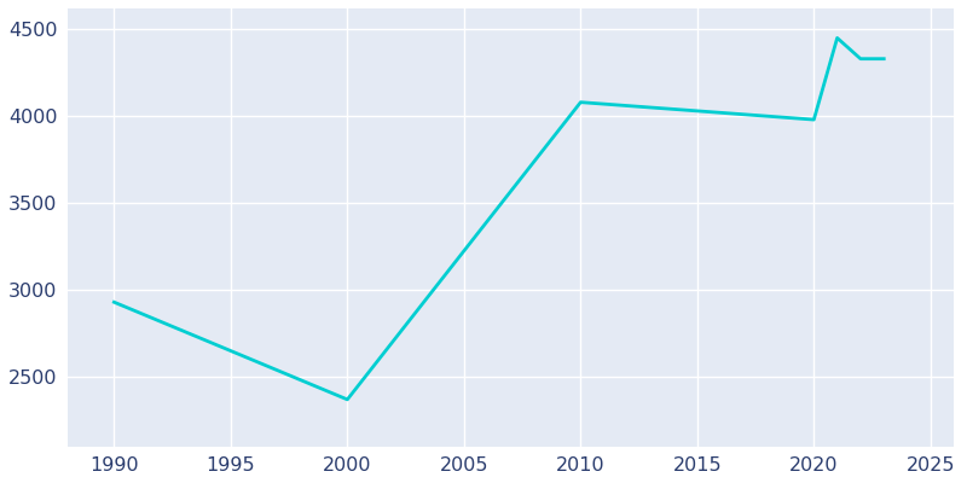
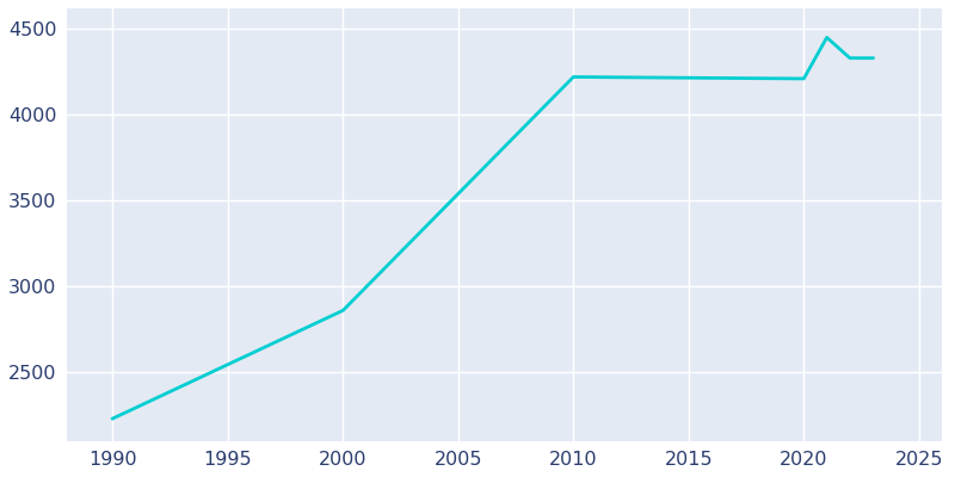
1990: 2930 -> 2230
2000: 2370 -> 2860
2010: 4080 -> 4220
2020: 3980 -> 4210
